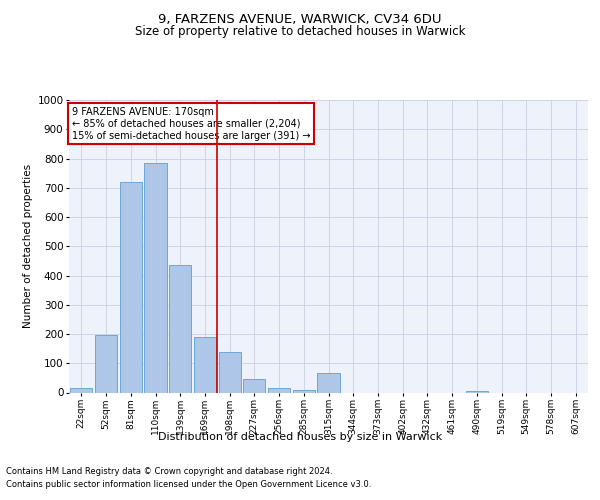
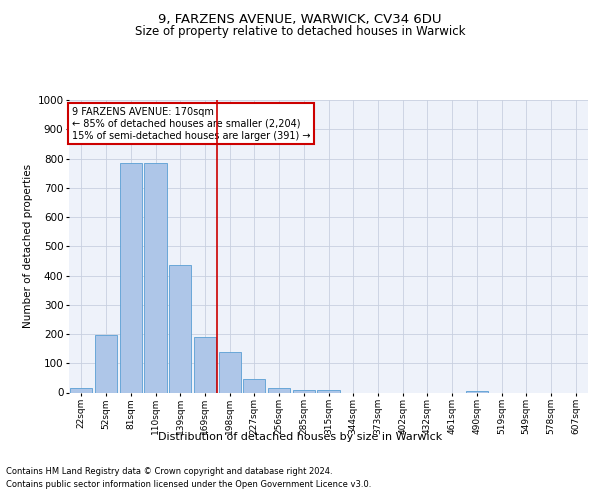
81sqm: 720 -> 783
315sqm: 65 -> 10
